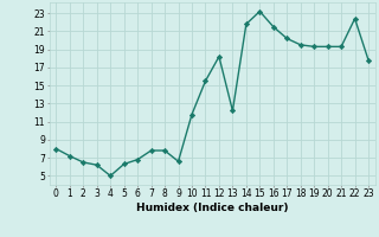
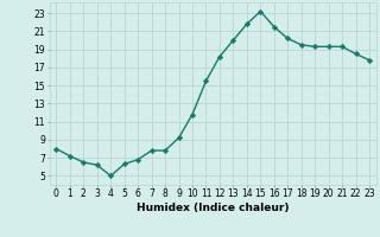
9: 6.6 -> 9.2
13: 12.2 -> 20.0
22: 22.4 -> 18.5
